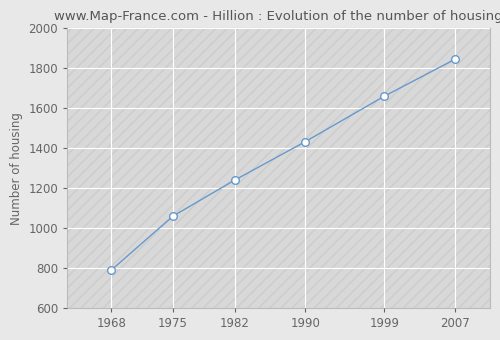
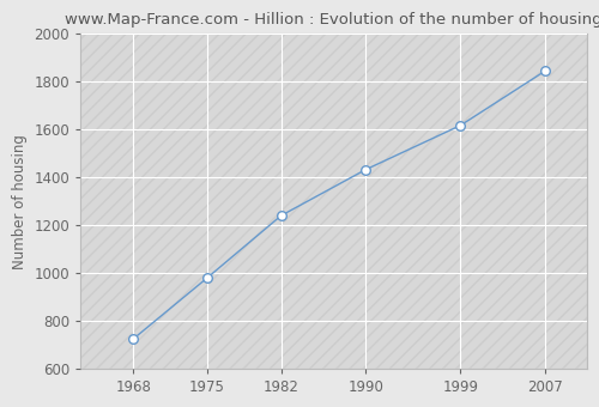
1968: 790 -> 725
1975: 1060 -> 980
1999: 1660 -> 1617
